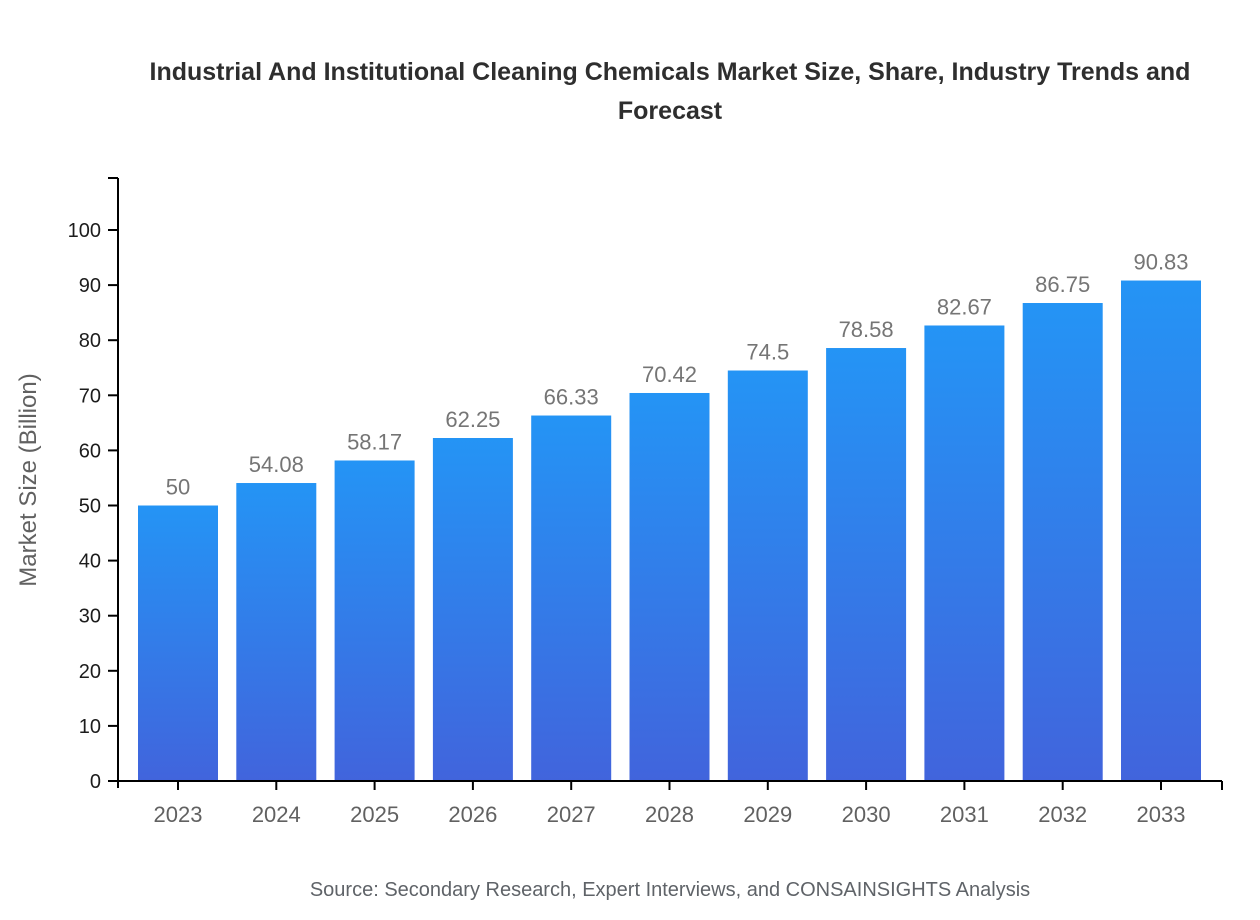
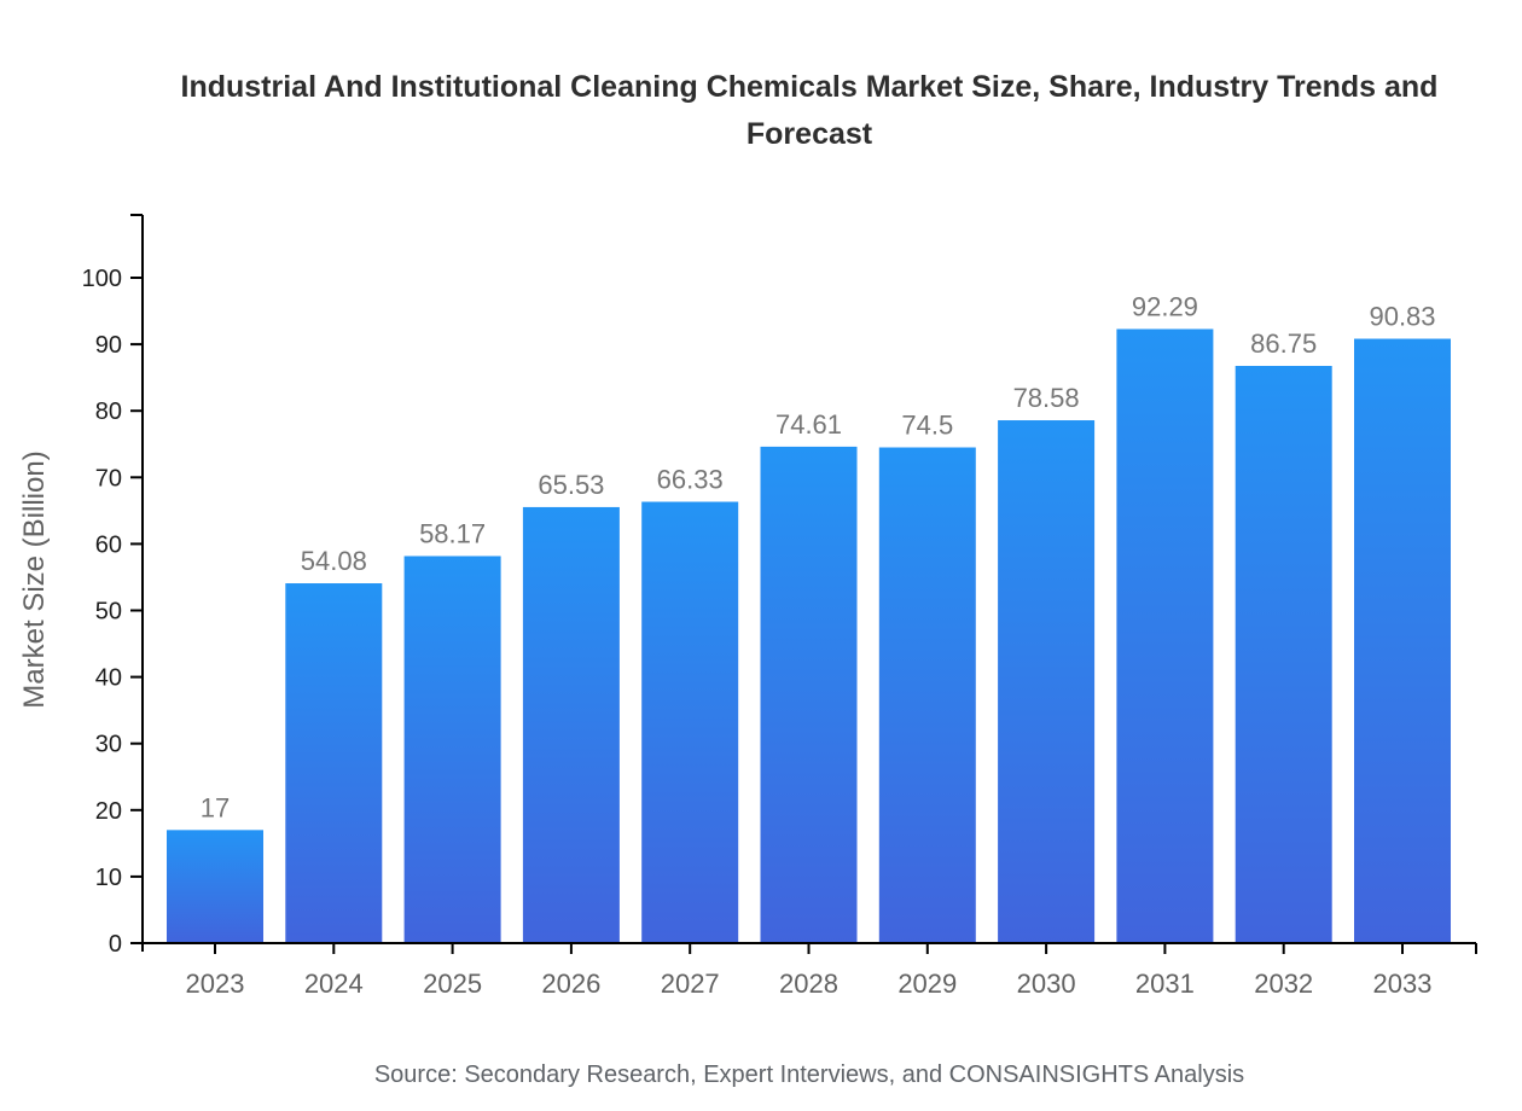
2023: 50 -> 17
2026: 62.25 -> 65.53
2028: 70.42 -> 74.61
2031: 82.67 -> 92.29
